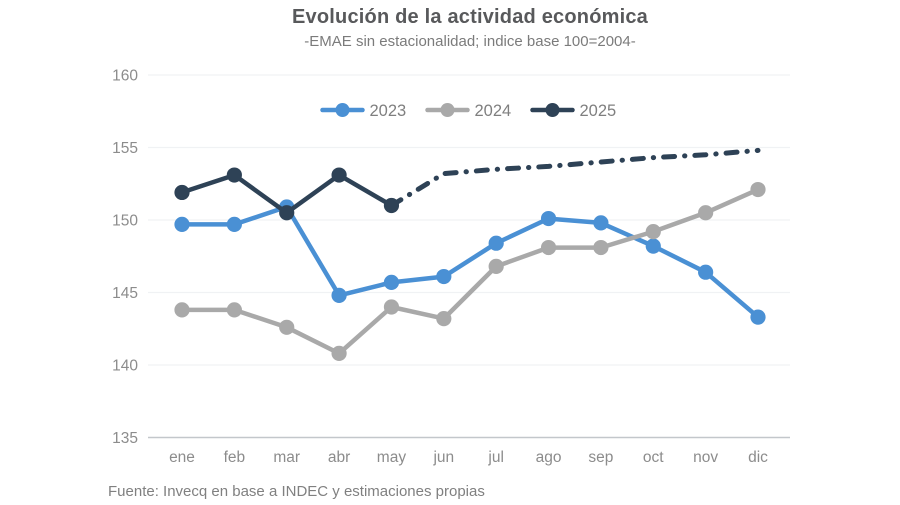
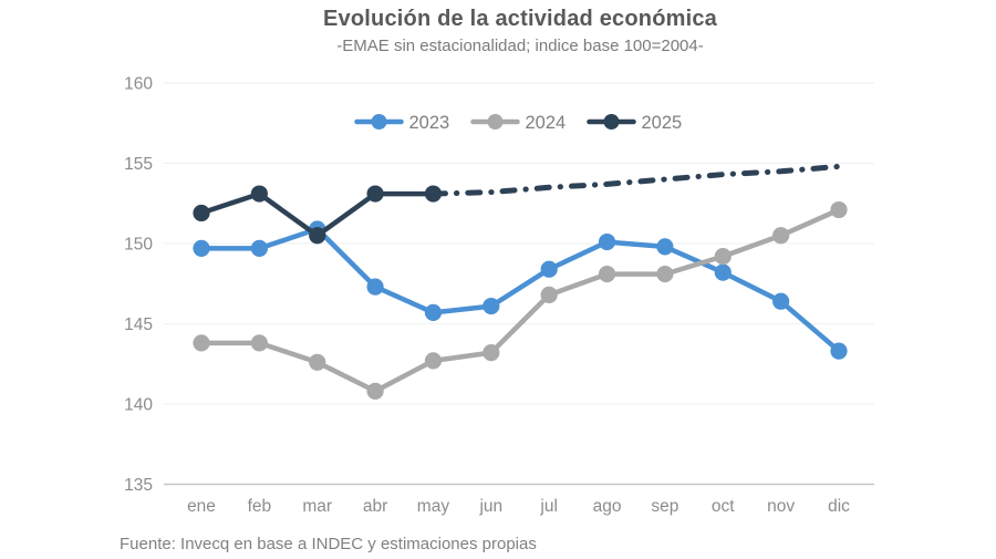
2023/abr: 144.8 -> 147.3
2024/may: 144.0 -> 142.7
2025/may: 151.0 -> 153.1
